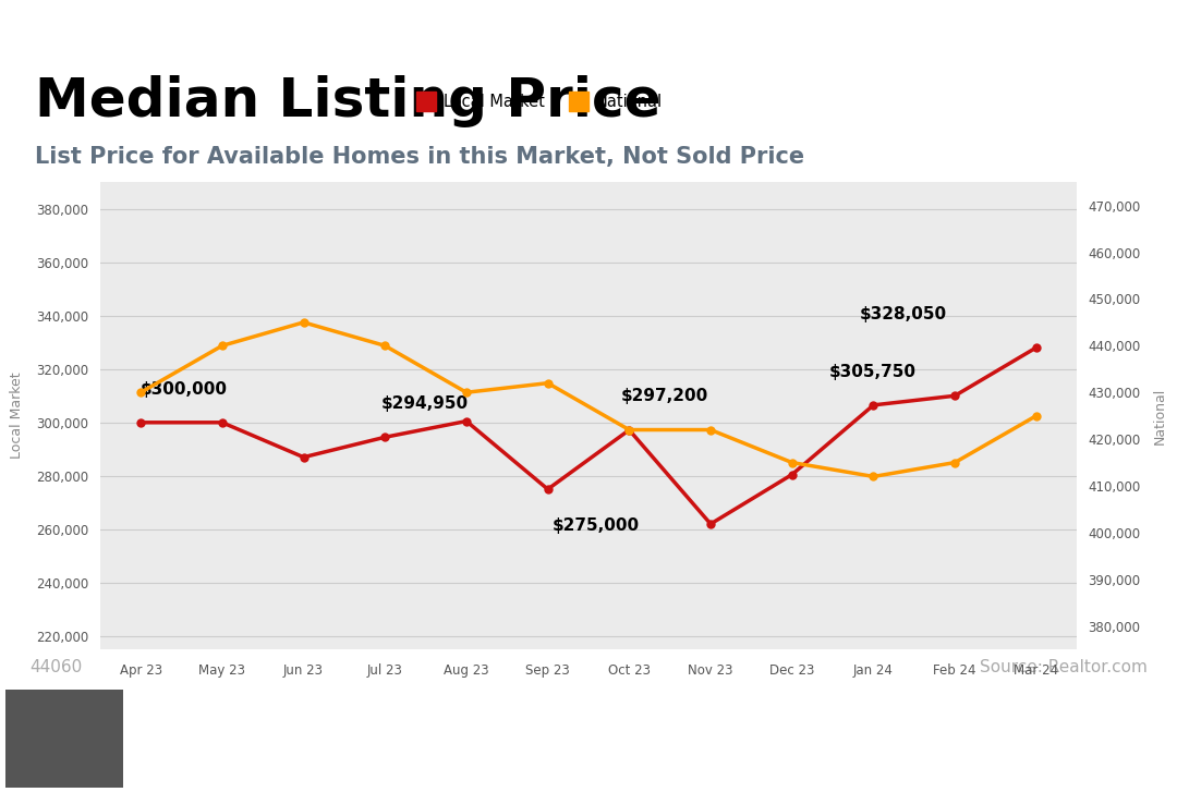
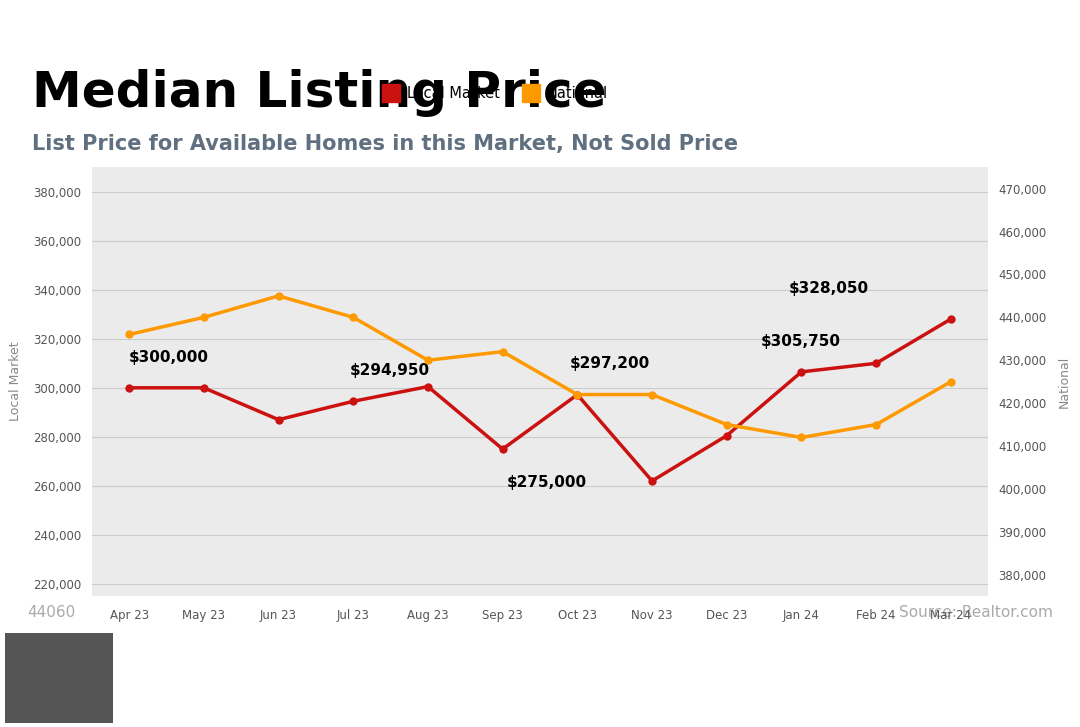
National/Apr 23: 430,000 -> 436,000
